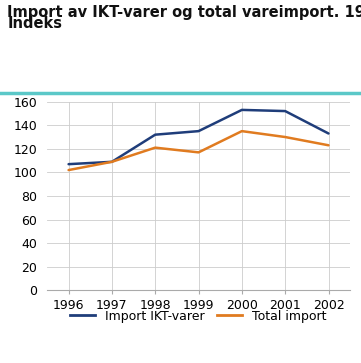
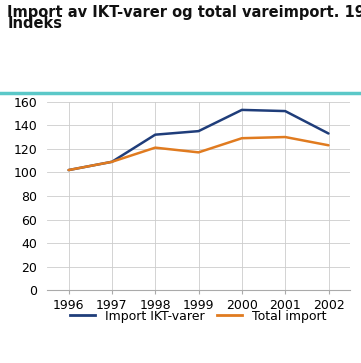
Import IKT-varer/1996: 107 -> 102
Total import/2000: 135 -> 129
